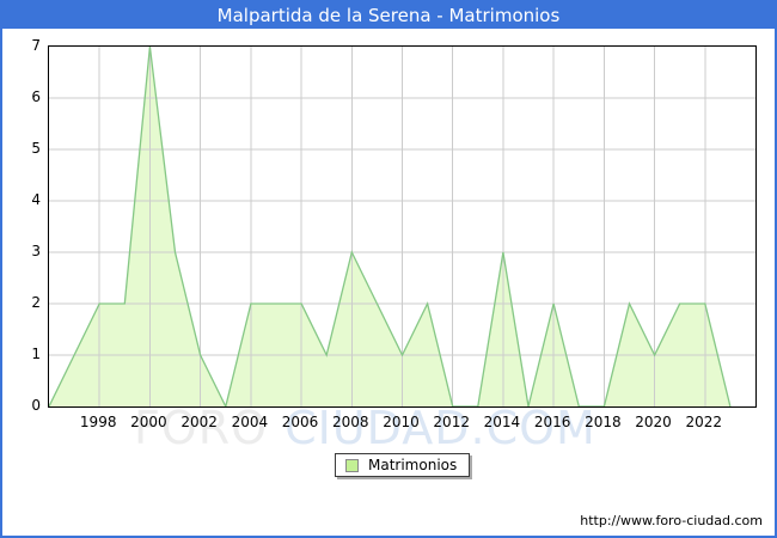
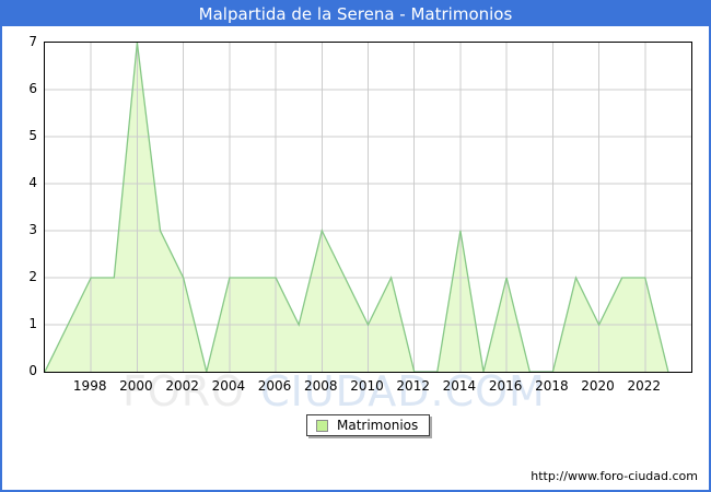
2002: 1 -> 2
